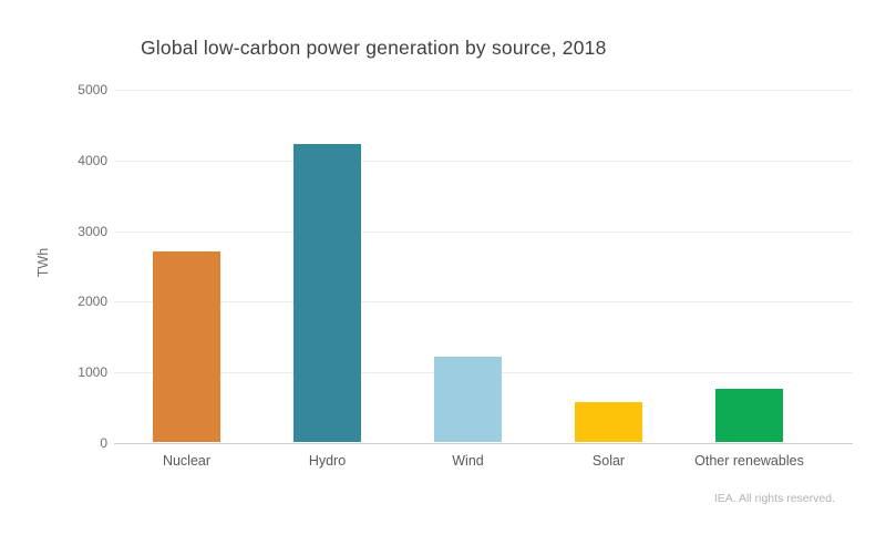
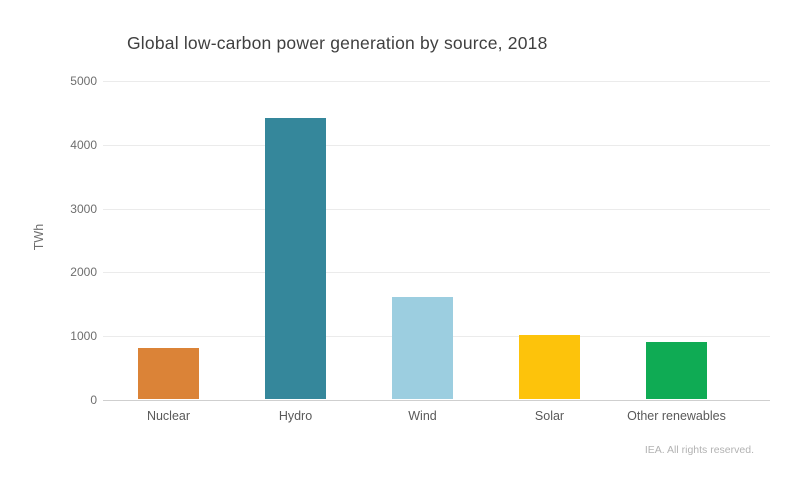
Nuclear: 2700 -> 800
Hydro: 4200 -> 4400
Wind: 1200 -> 1600
Solar: 600 -> 1000
Other renewables: 800 -> 900
